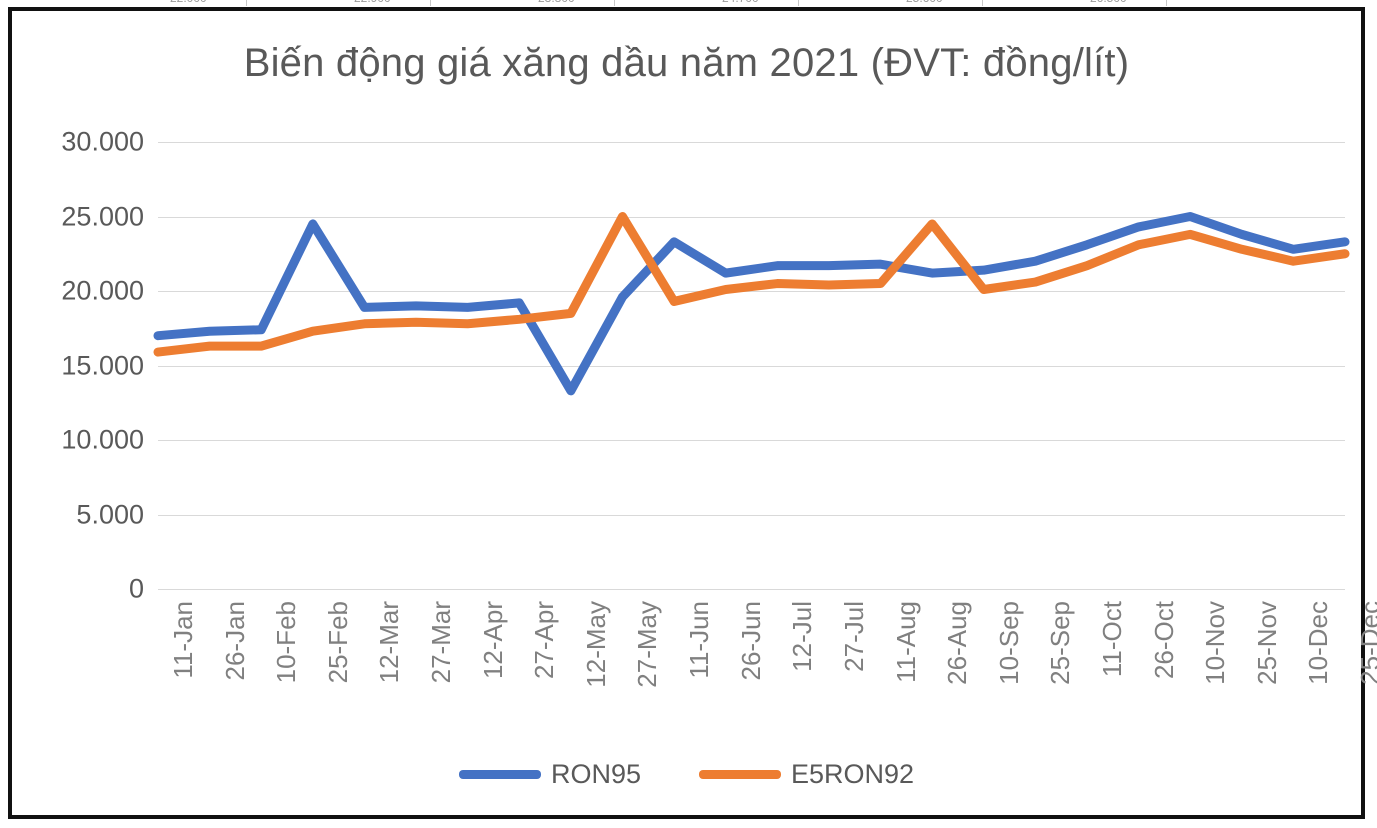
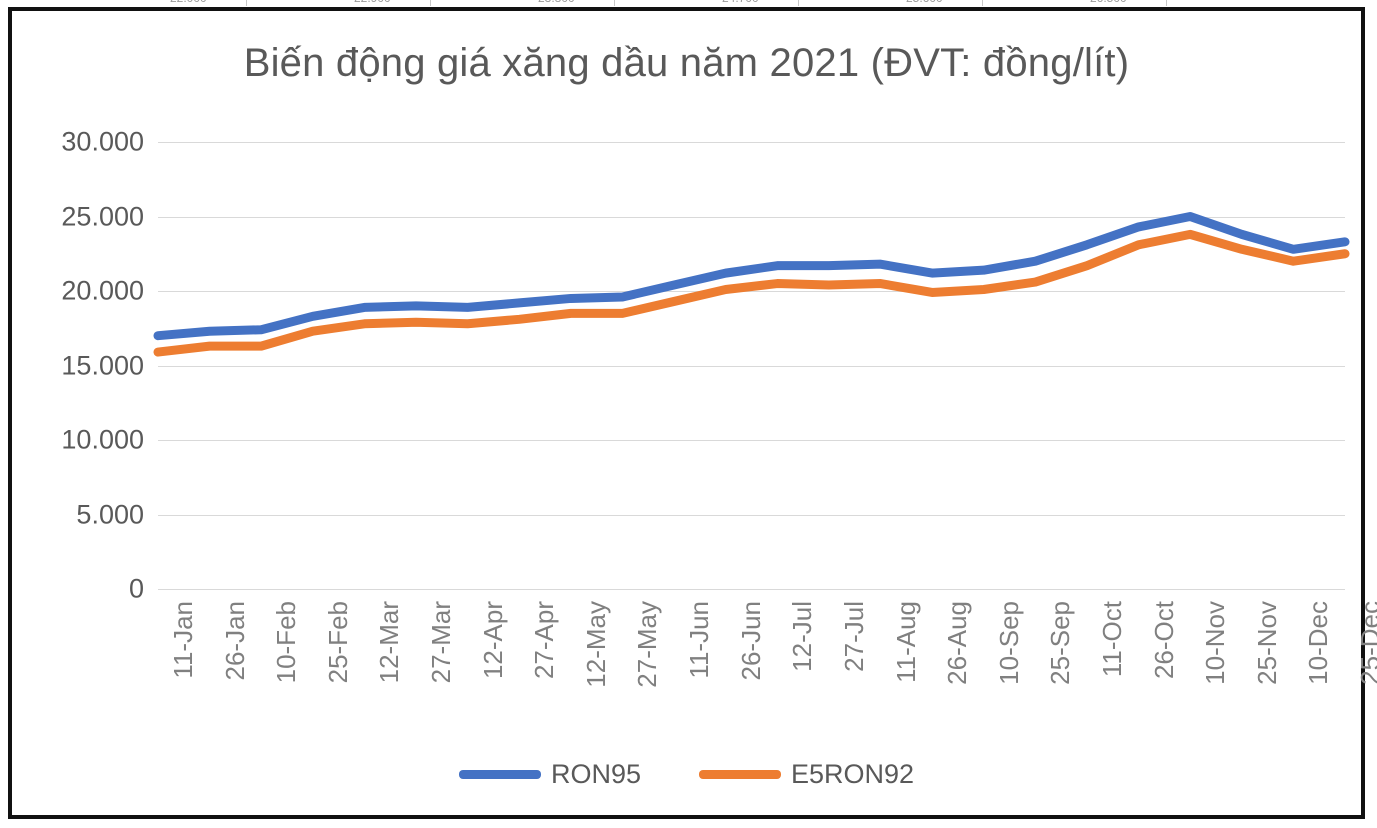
RON95/25-Feb: 24500 -> 18300
RON95/12-May: 13300 -> 19500
E5RON92/27-May: 25000 -> 18500
RON95/11-Jun: 23300 -> 20400
E5RON92/26-Aug: 24500 -> 19900
